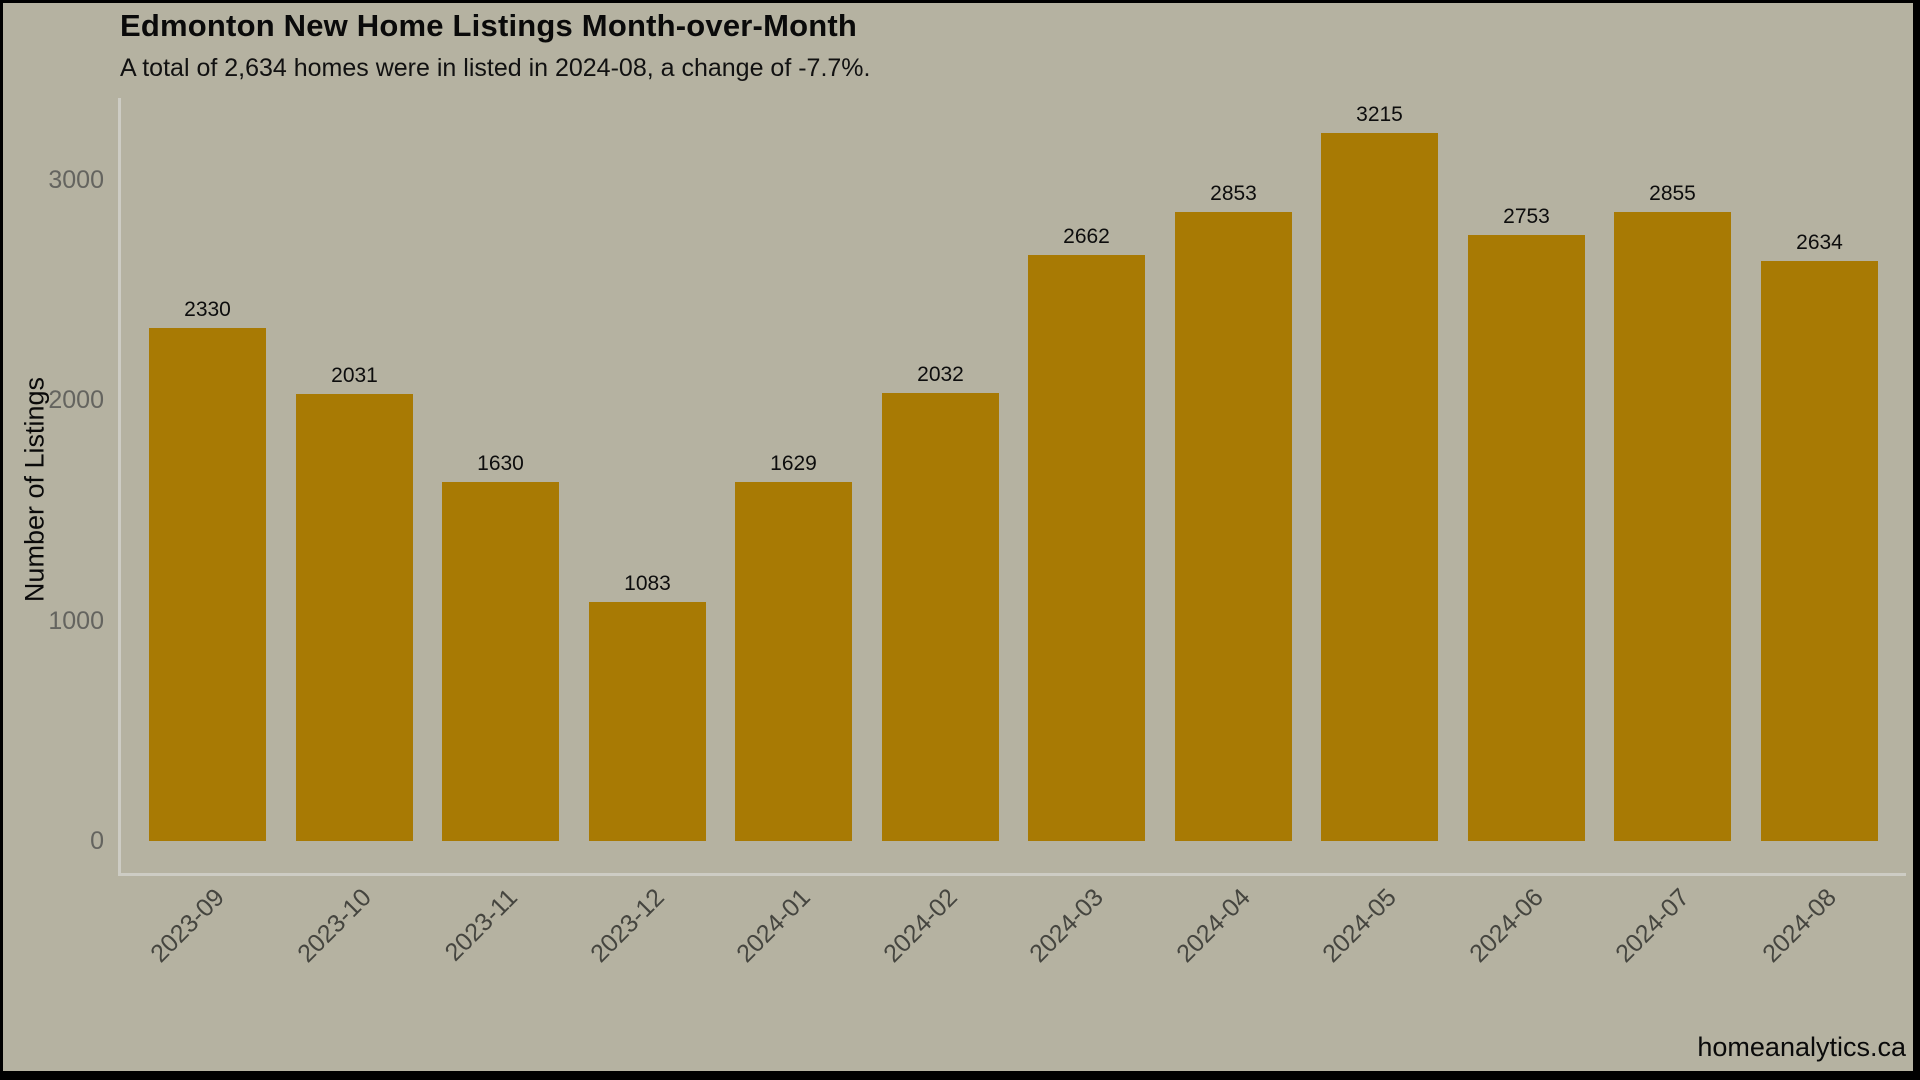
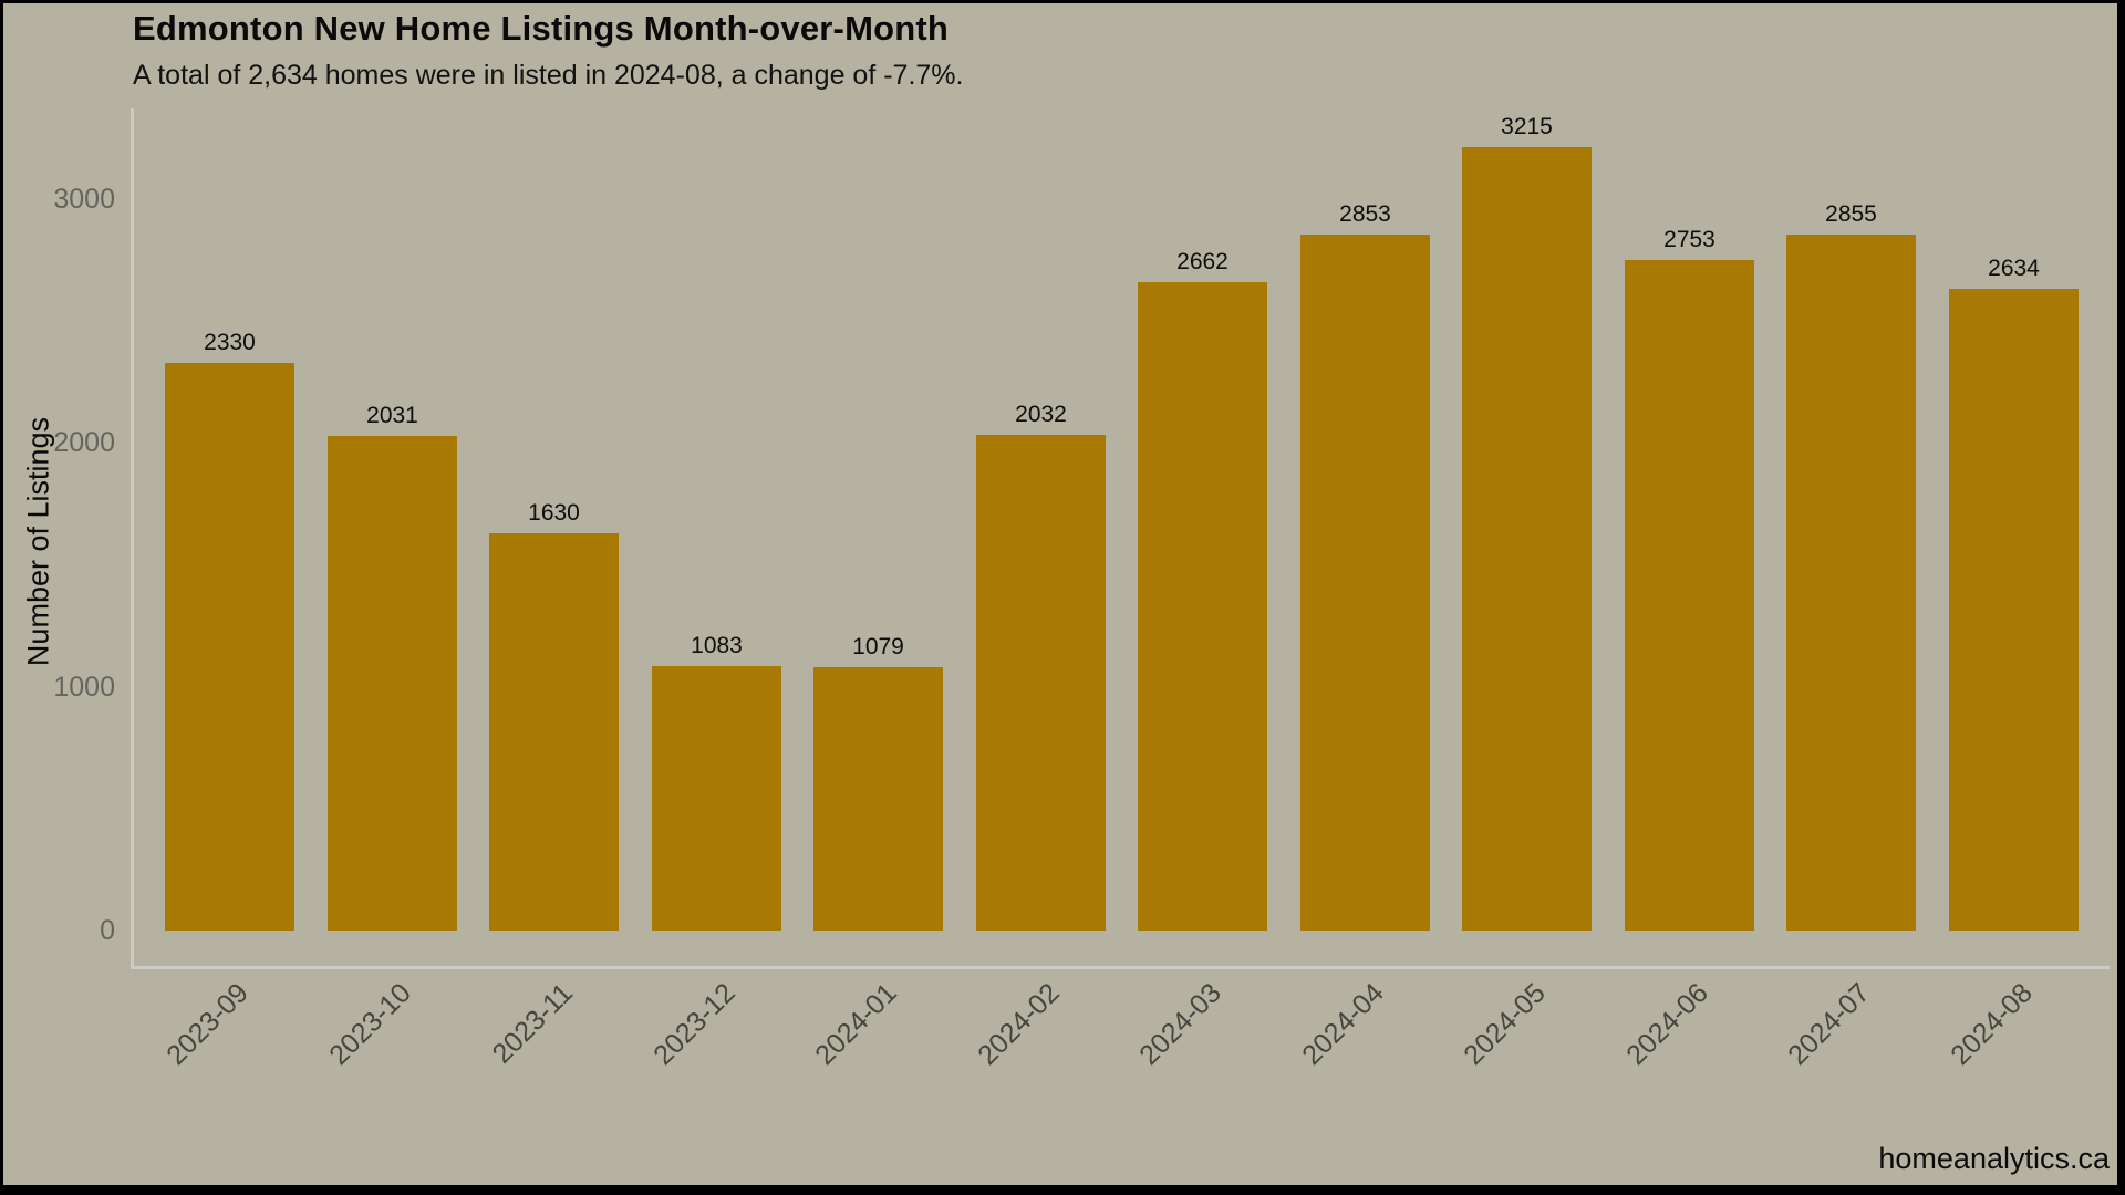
2024-01: 1629 -> 1079
